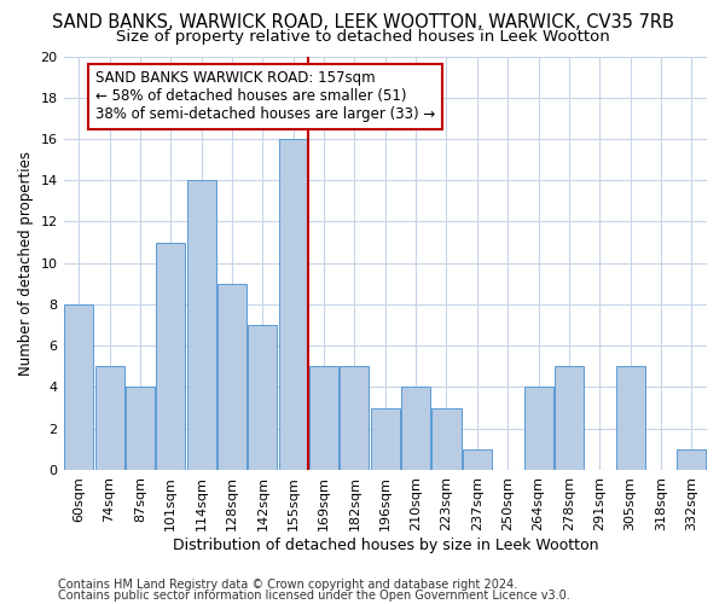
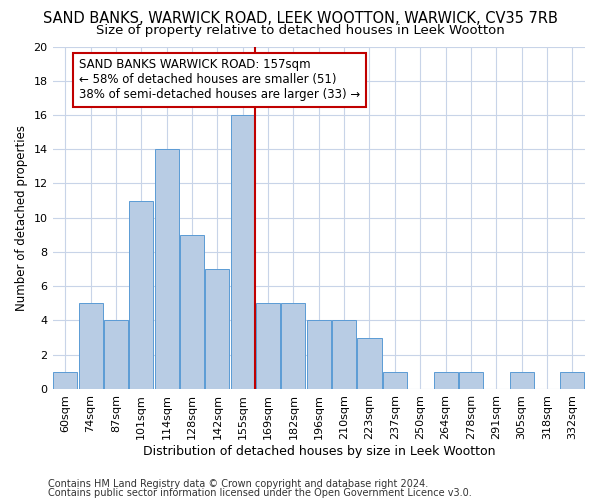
60sqm: 8 -> 1
196sqm: 3 -> 4
264sqm: 4 -> 1
278sqm: 5 -> 1
305sqm: 5 -> 1
